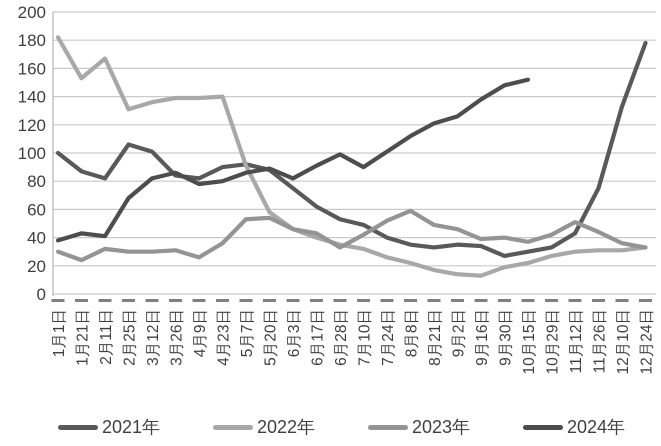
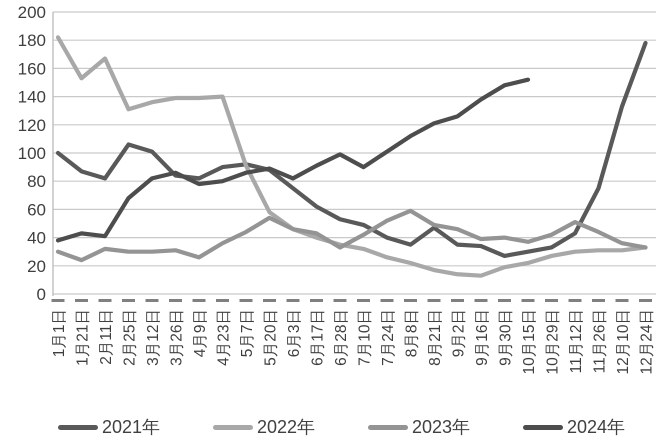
2023年/5月7日: 53 -> 44
2021年/8月21日: 33 -> 47
